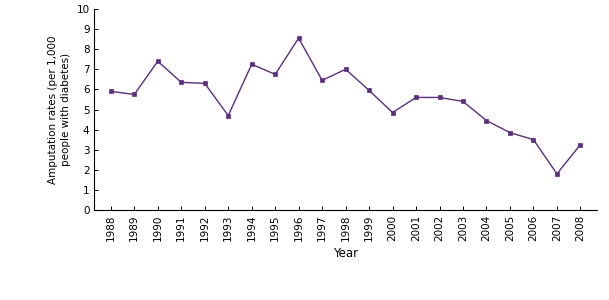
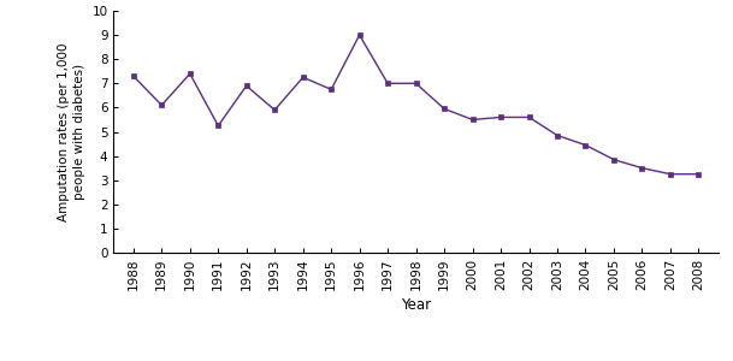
1988: 5.90 -> 7.30
1989: 5.75 -> 6.10
1991: 6.35 -> 5.25
1992: 6.30 -> 6.90
1993: 4.70 -> 5.90
1996: 8.55 -> 9.00
1997: 6.45 -> 7.00
2000: 4.85 -> 5.50
2003: 5.40 -> 4.85
2007: 1.80 -> 3.25
